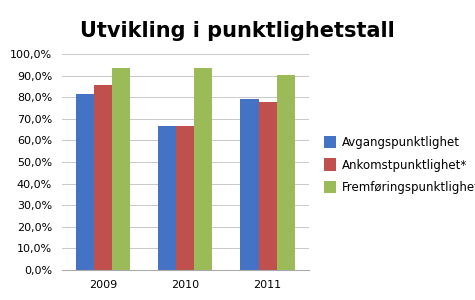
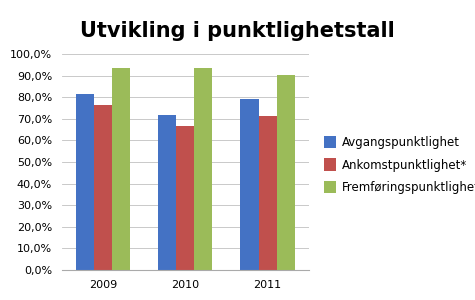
Ankomstpunktlighet*/2009: 85,5% -> 76,6%
Avgangspunktlighet/2010: 66,5% -> 71,6%
Ankomstpunktlighet*/2011: 78,0% -> 71,1%
